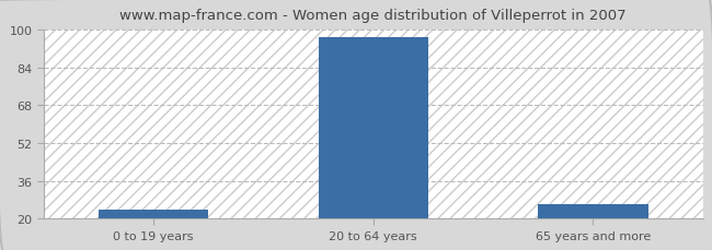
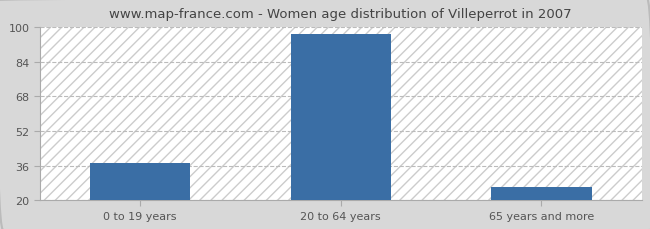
0 to 19 years: 24 -> 37
